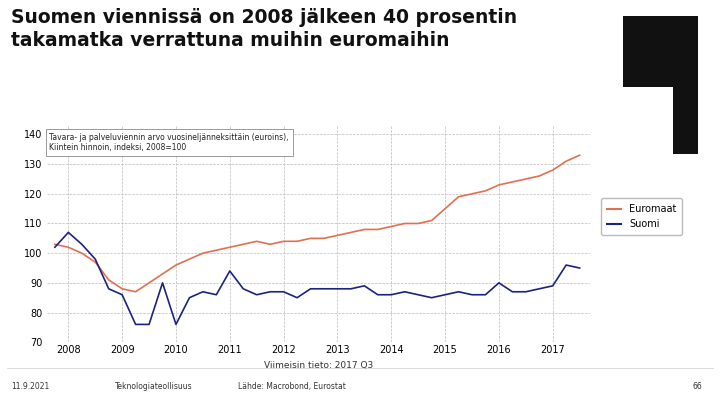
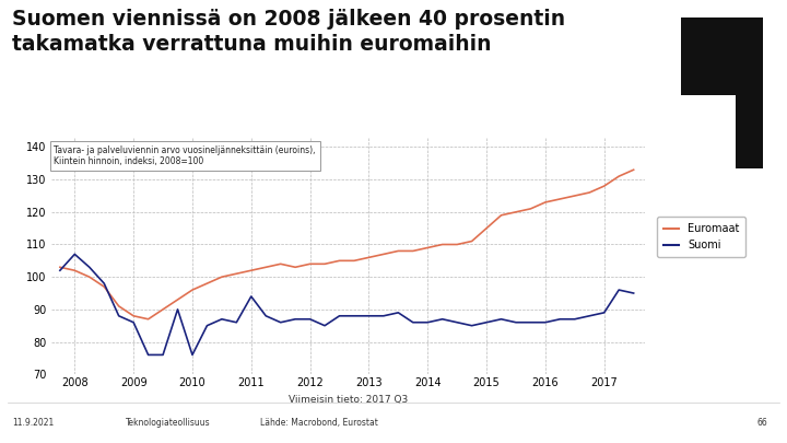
Suomi/2016: 90 -> 86
